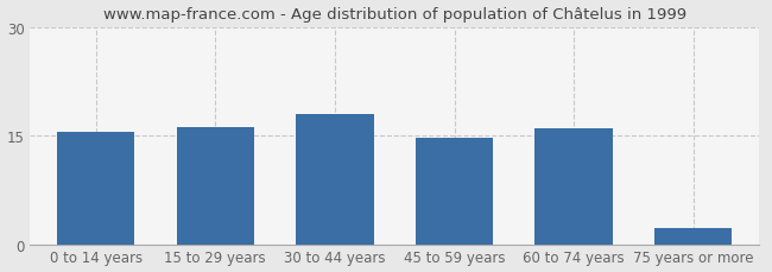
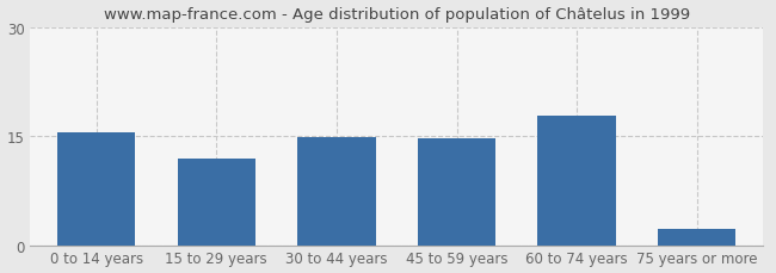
15 to 29 years: 16.2 -> 12.0
30 to 44 years: 18.0 -> 14.8
60 to 74 years: 16.0 -> 17.8
